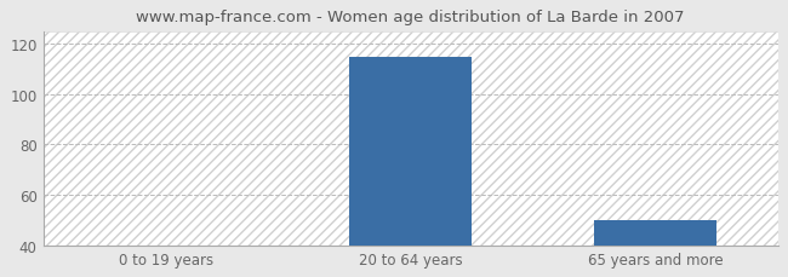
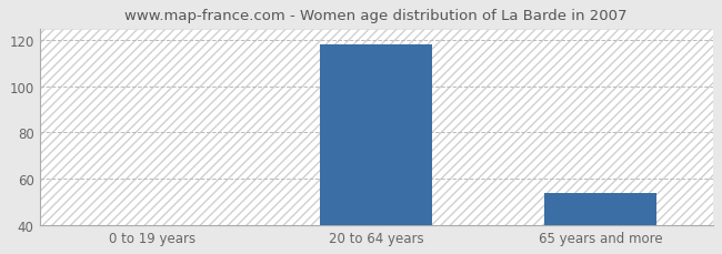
20 to 64 years: 115 -> 118
65 years and more: 50 -> 54
